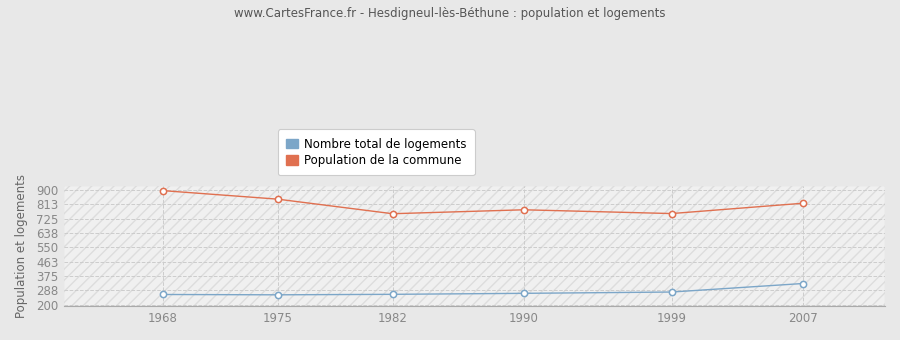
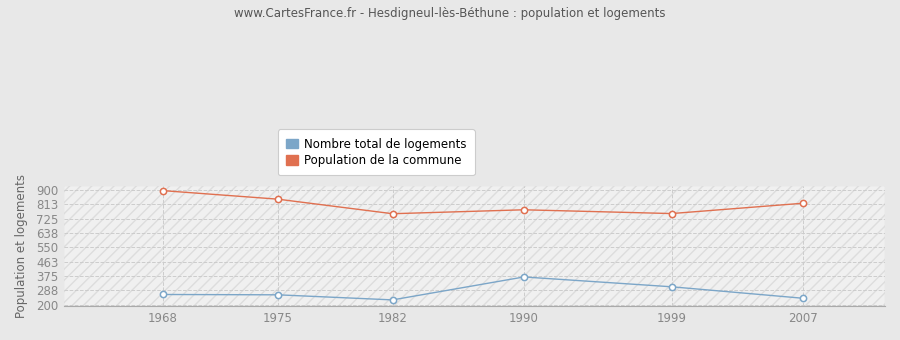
Nombre total de logements/1982: 260 -> 230
Nombre total de logements/1990: 270 -> 370
Nombre total de logements/1999: 280 -> 310
Nombre total de logements/2007: 330 -> 240
